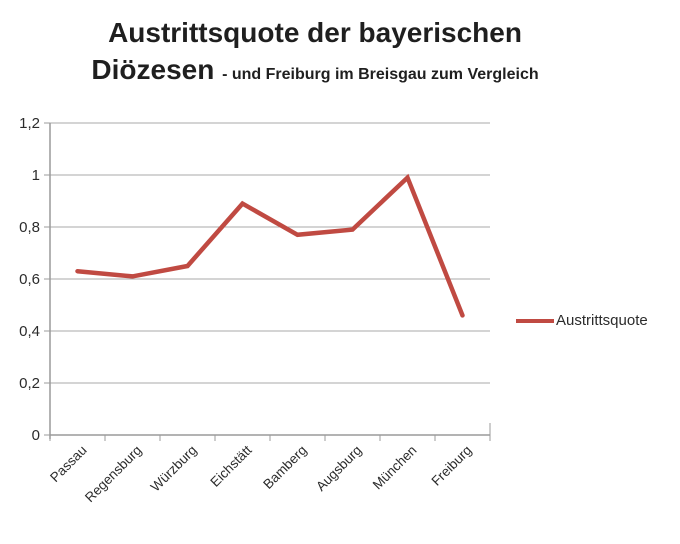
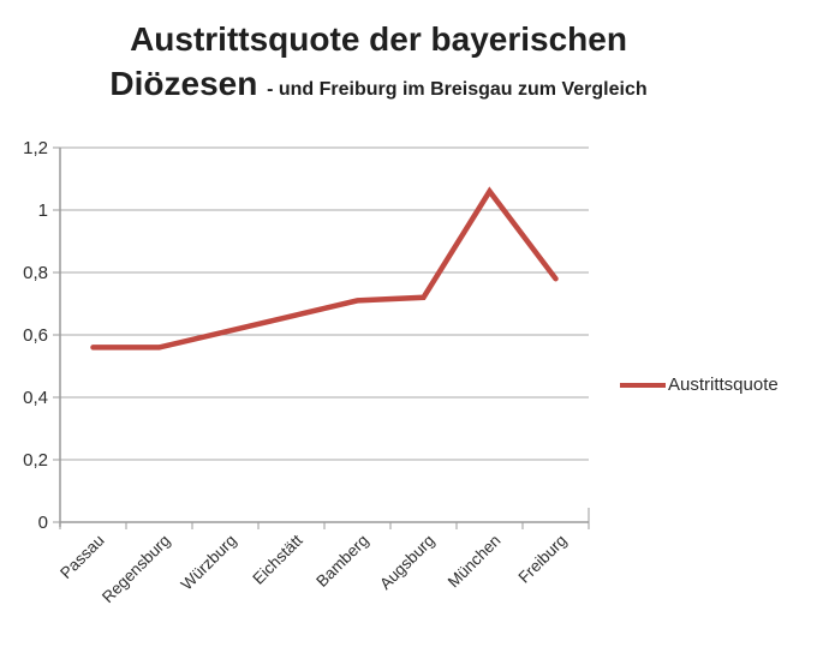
Passau: 0,63 -> 0,56
Regensburg: 0,61 -> 0,56
Würzburg: 0,65 -> 0,61
Eichstätt: 0,89 -> 0,66
Bamberg: 0,77 -> 0,71
Augsburg: 0,79 -> 0,72
München: 0,99 -> 1,06
Freiburg: 0,46 -> 0,78
